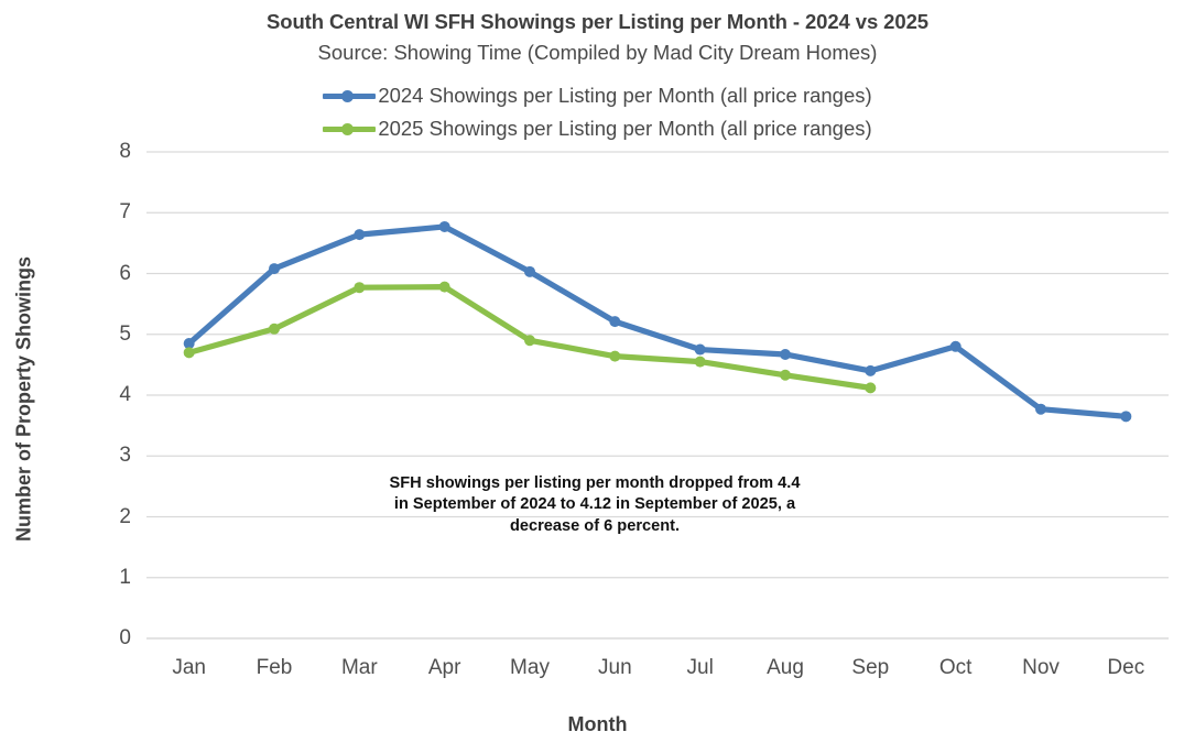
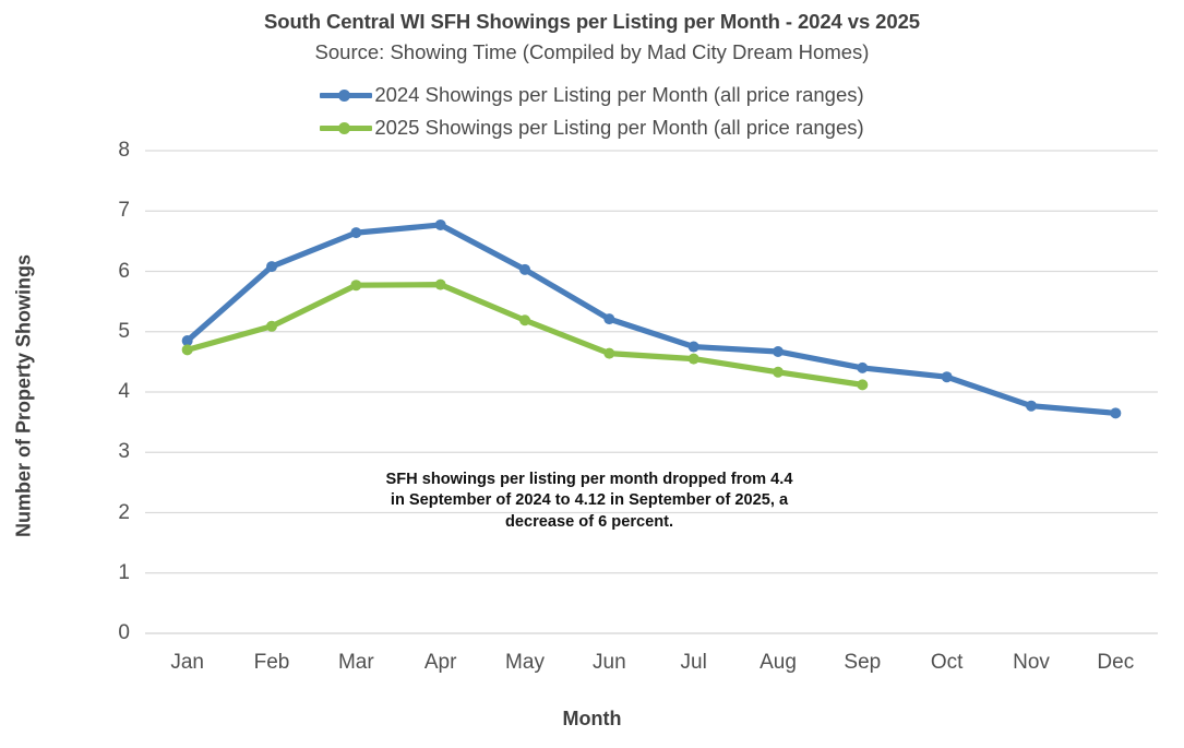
2025 Showings per Listing per Month (all price ranges)/May: 4.9 -> 5.2
2024 Showings per Listing per Month (all price ranges)/Oct: 4.8 -> 4.2
